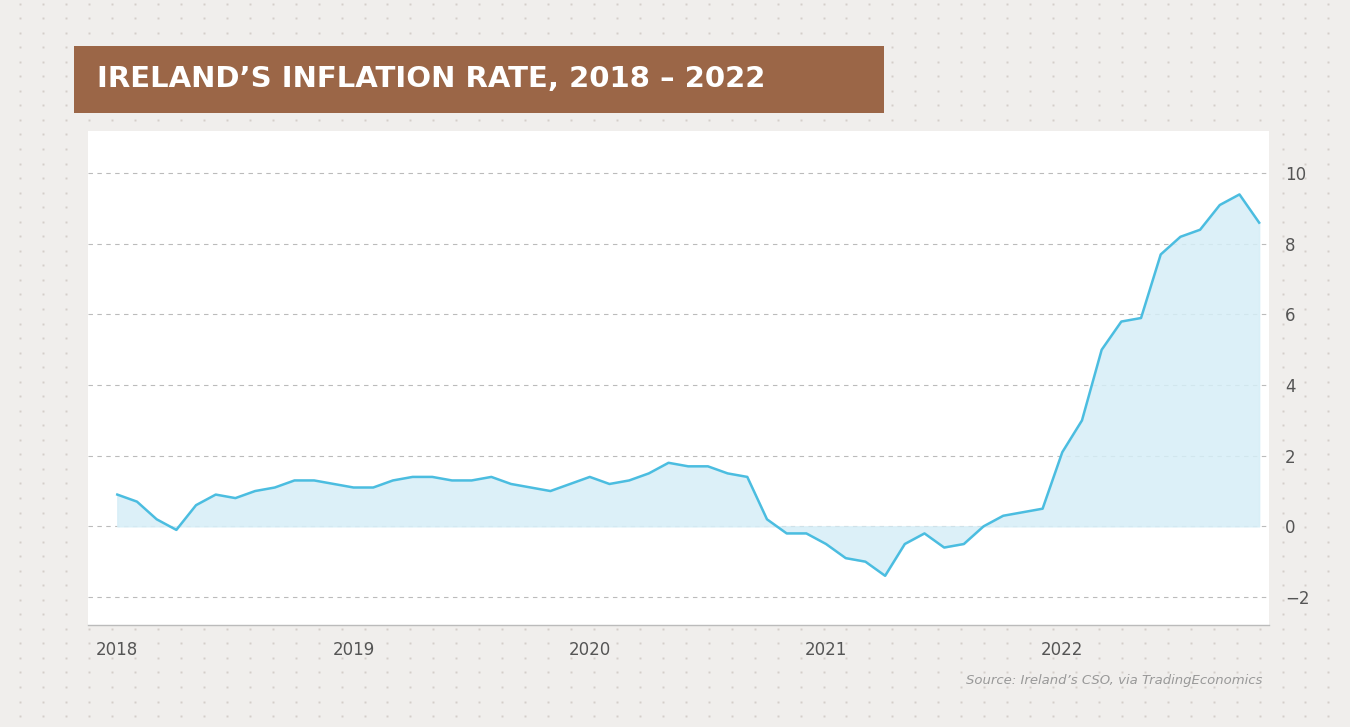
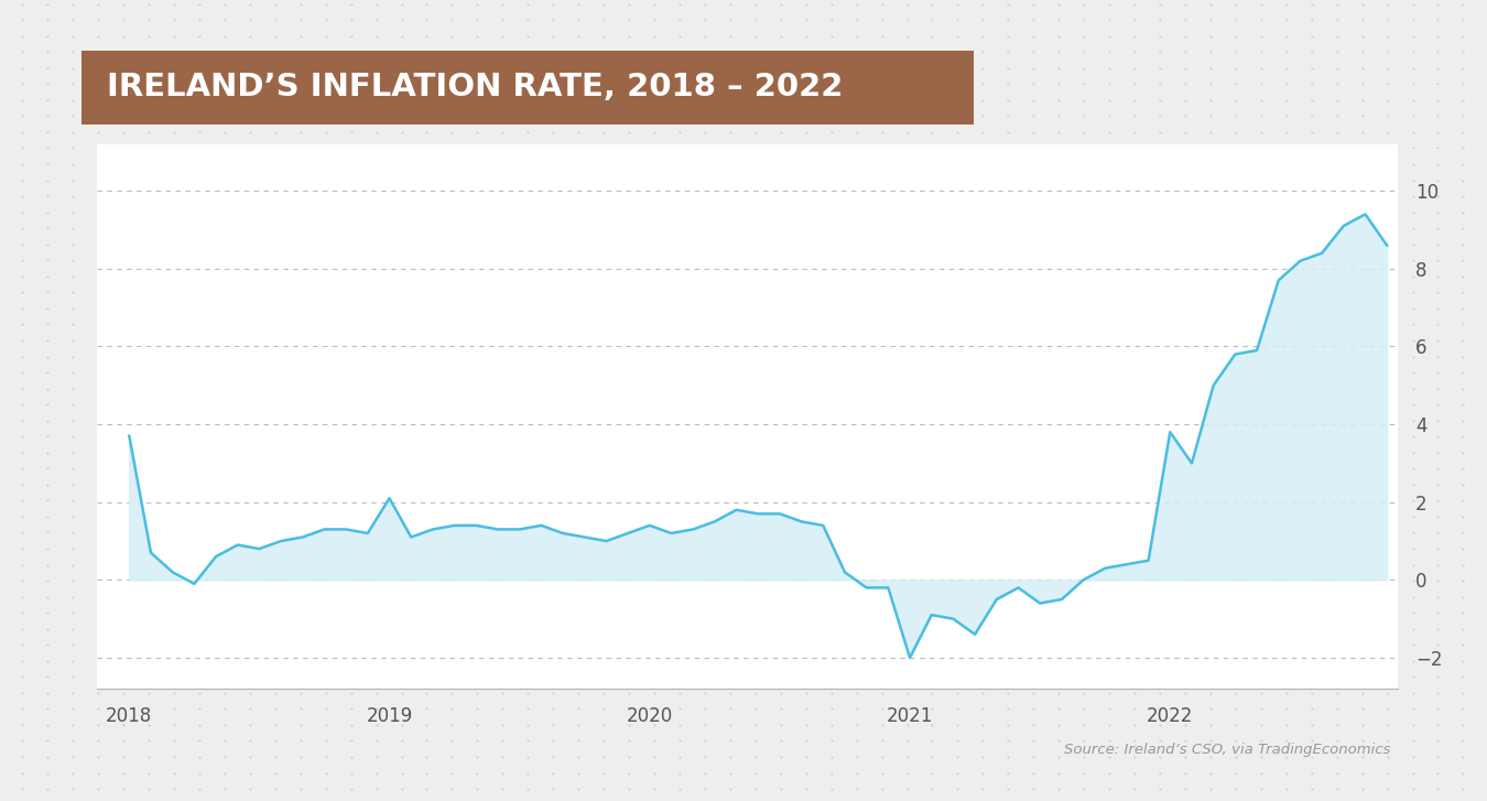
2018: 0.9 -> 3.7
2019: 1.1 -> 2.1
2021: -0.5 -> -2.0
2022: 2.1 -> 3.8
